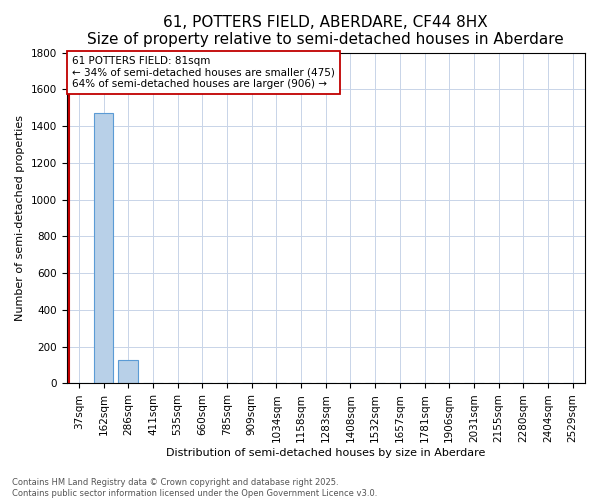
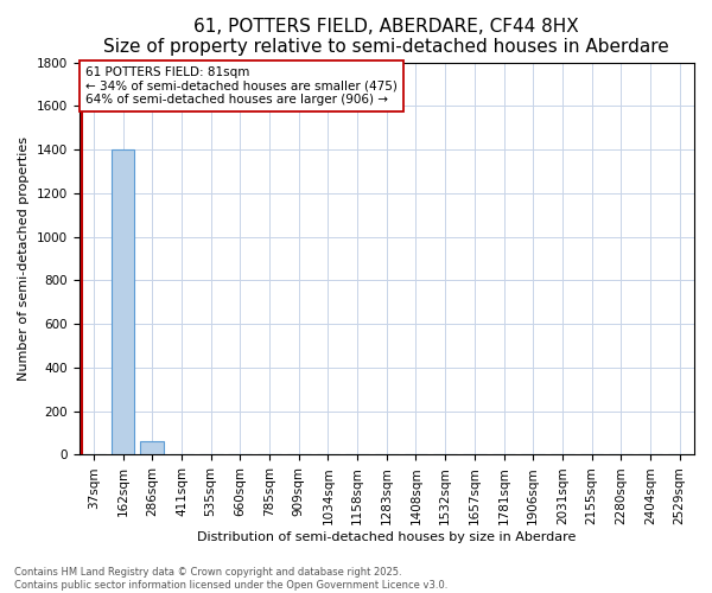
162sqm: 1470 -> 1400
286sqm: 130 -> 60
